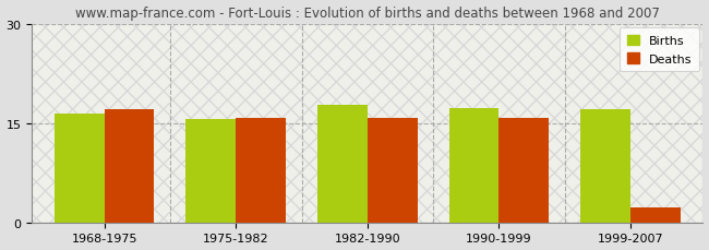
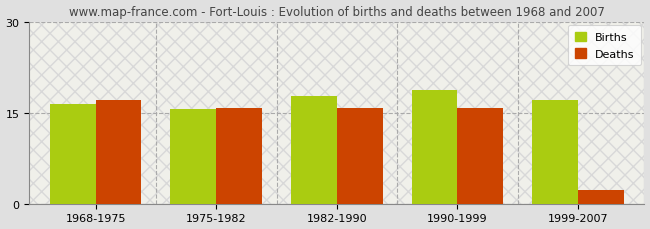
Births/1990-1999: 17.3 -> 18.8
